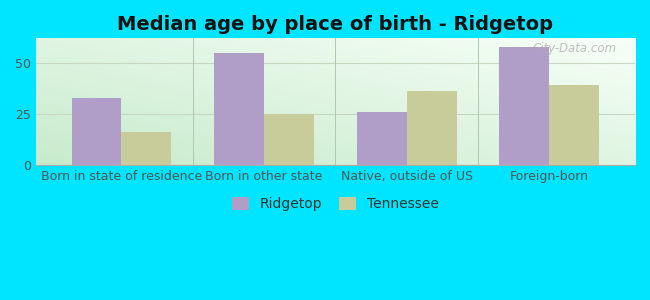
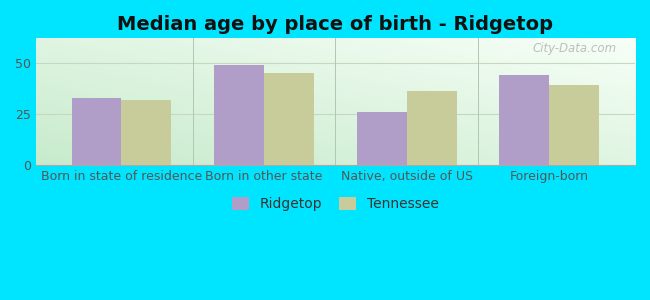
Tennessee/Born in state of residence: 16 -> 32
Ridgetop/Born in other state: 55 -> 49
Tennessee/Born in other state: 25 -> 45
Ridgetop/Foreign-born: 58 -> 44
